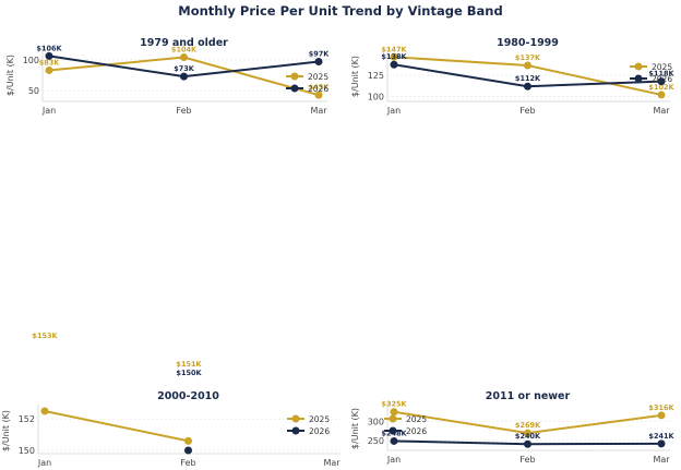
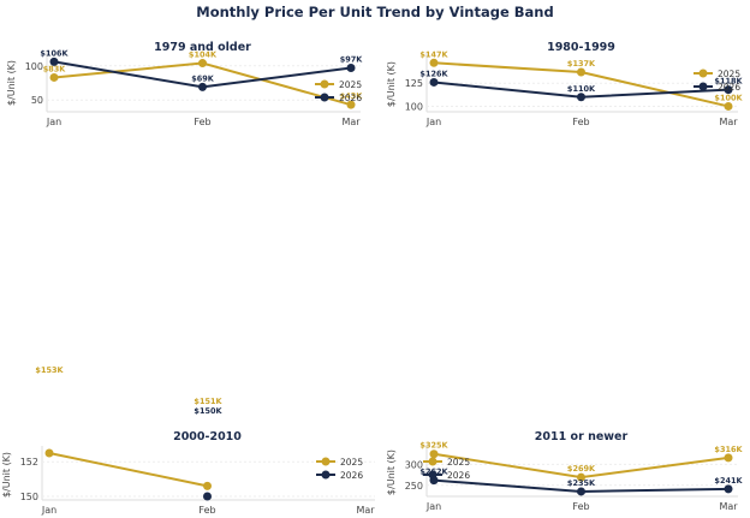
1979 and older/2026/Feb: $73K -> $69K
1980-1999/2026/Jan: $138K -> $126K
1980-1999/2026/Feb: $112K -> $110K
1980-1999/2025/Mar: $102K -> $100K
2011 or newer/2026/Jan: $248K -> $262K
2011 or newer/2026/Feb: $240K -> $235K
